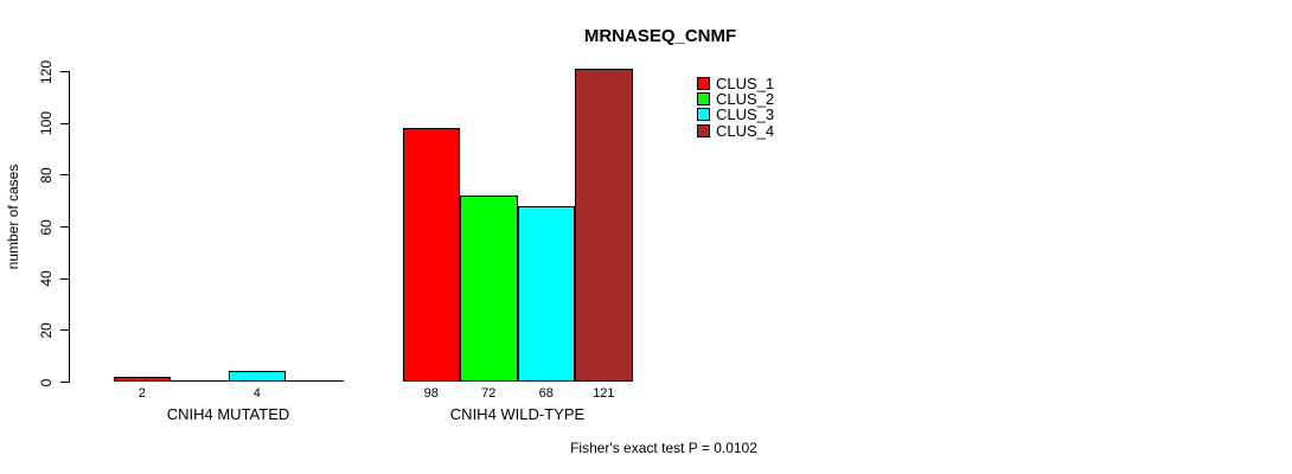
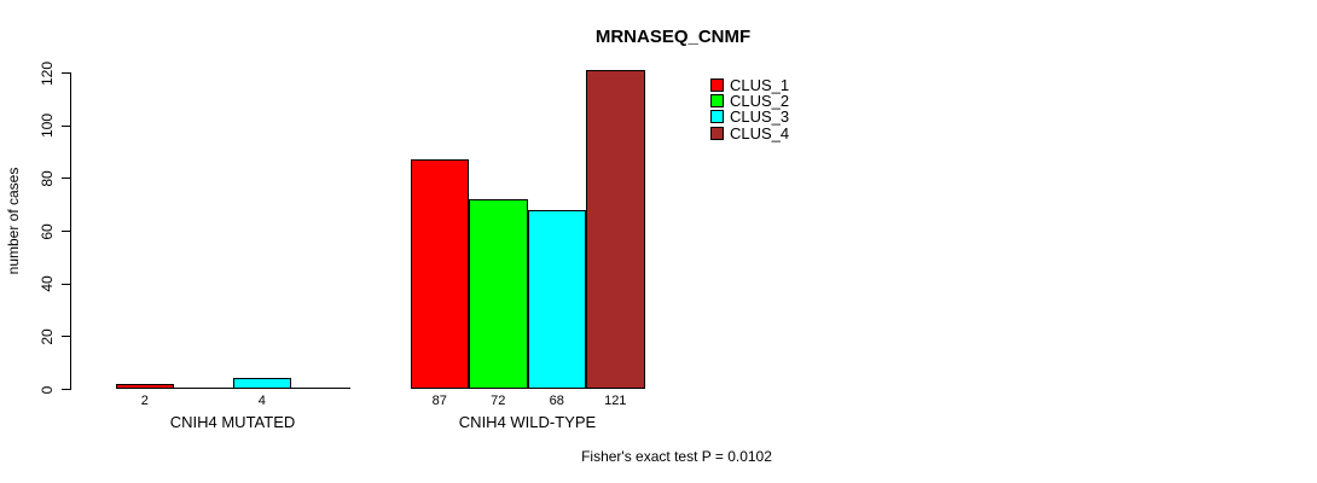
CLUS_1/CNIH4 WILD-TYPE: 98 -> 87
